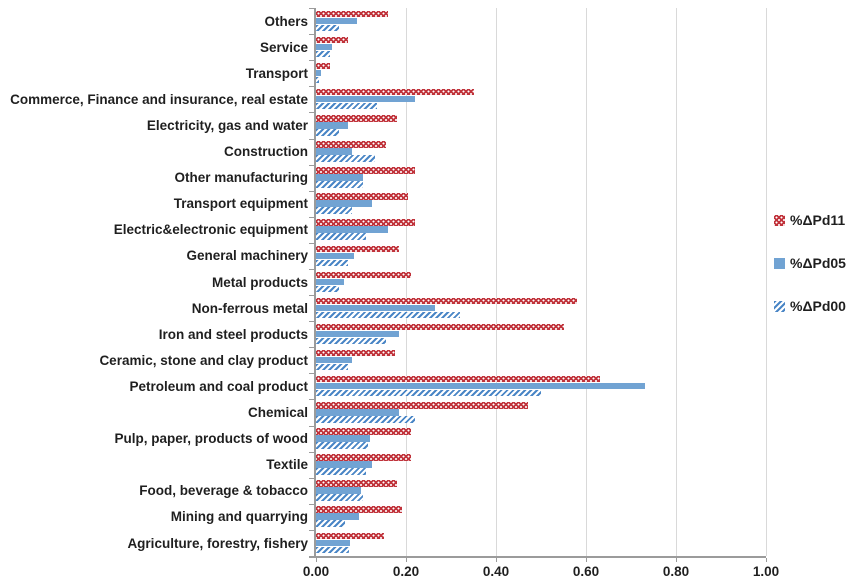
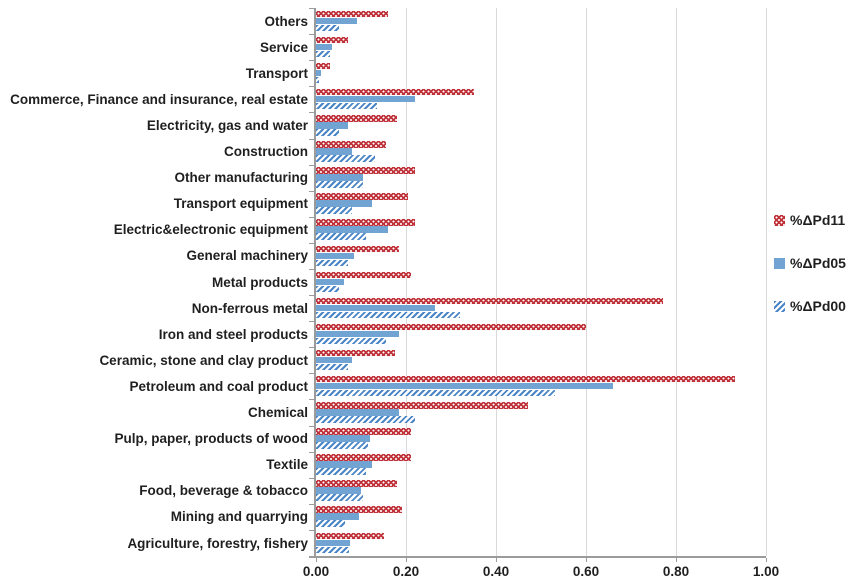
%ΔPd11/Non-ferrous metal: 0.58 -> 0.77
%ΔPd11/Iron and steel products: 0.55 -> 0.60
%ΔPd11/Petroleum and coal product: 0.63 -> 0.93
%ΔPd05/Petroleum and coal product: 0.73 -> 0.66
%ΔPd00/Petroleum and coal product: 0.50 -> 0.53
